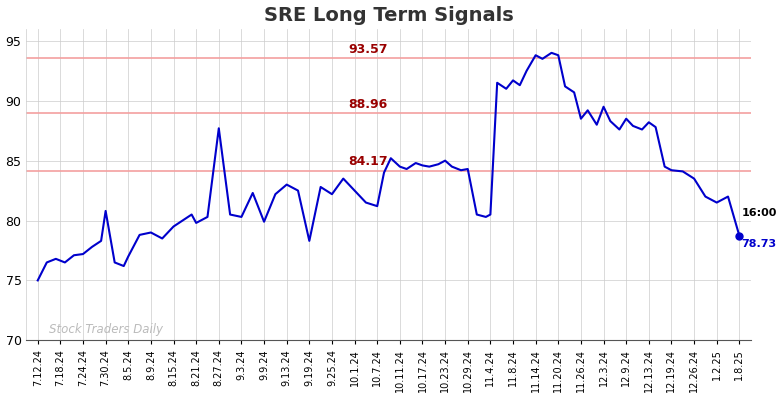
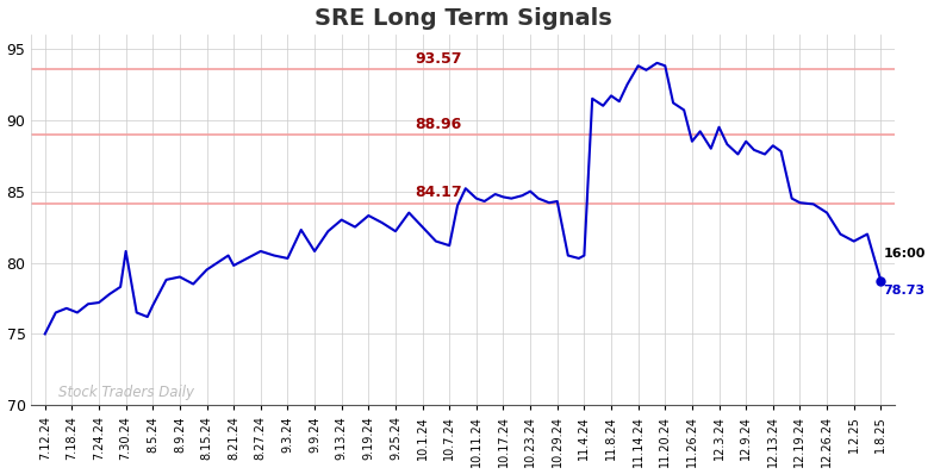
8.27.24: 87.7 -> 80.8
9.9.24: 79.9 -> 80.8
9.19.24: 78.3 -> 83.3
